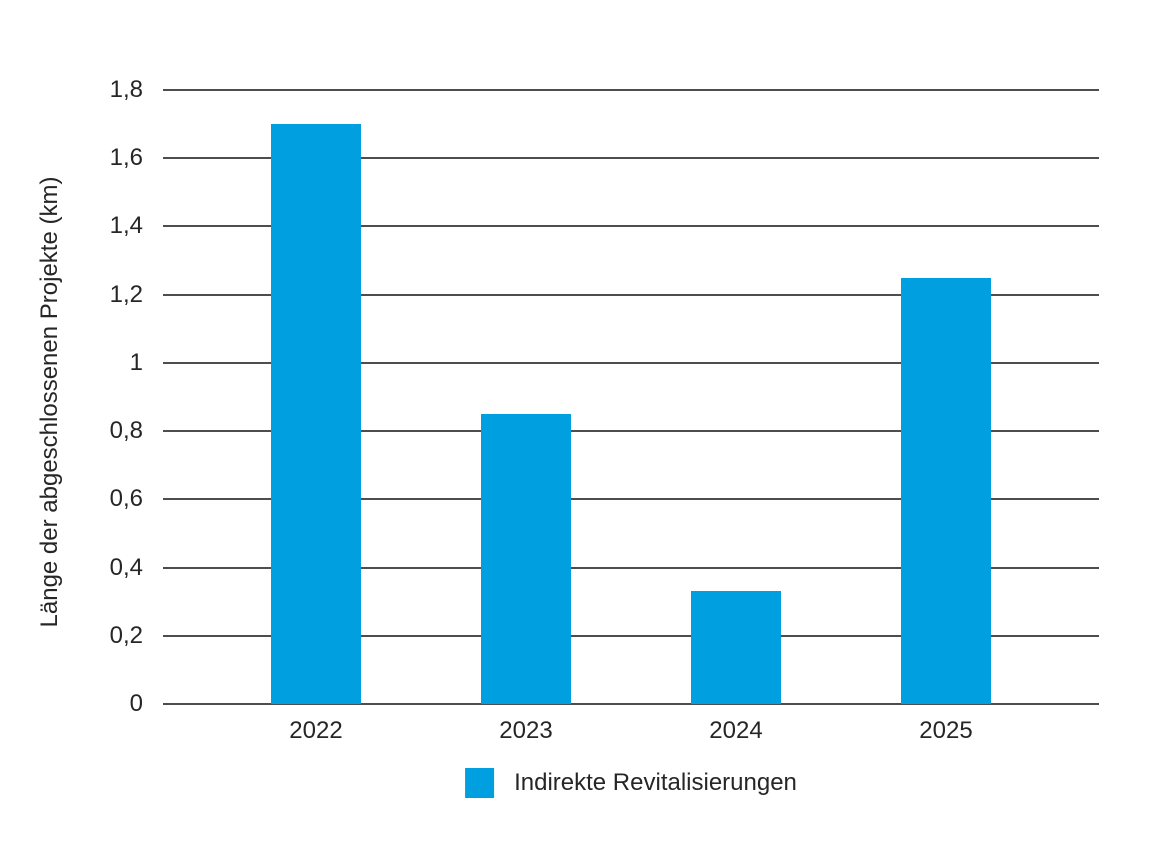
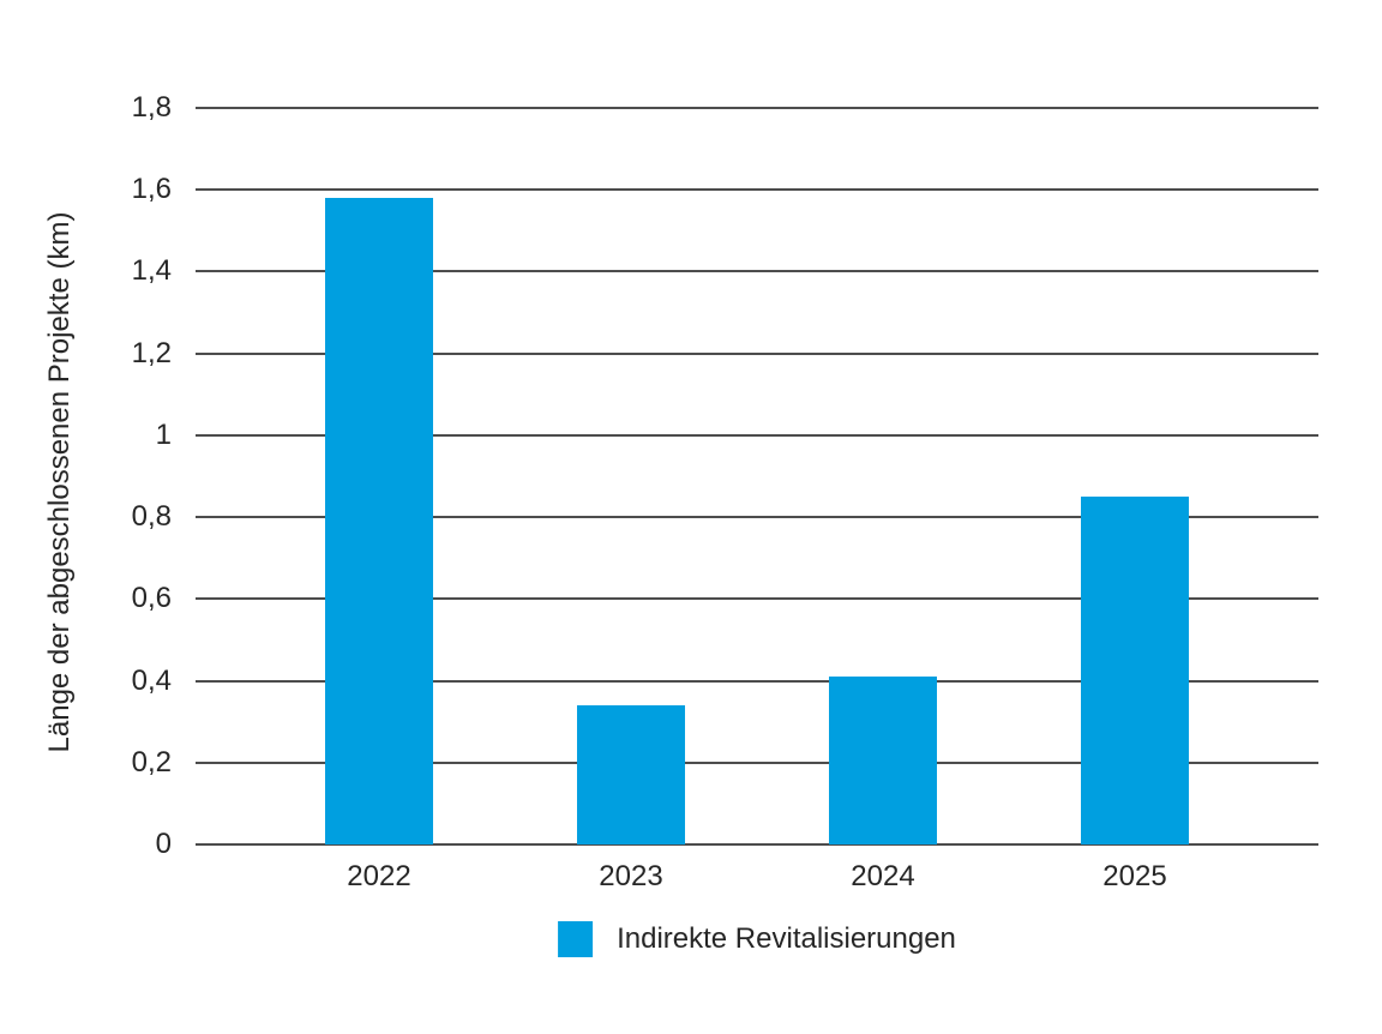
2022: 1,70 -> 1,58
2023: 0,85 -> 0,34
2024: 0,33 -> 0,41
2025: 1,25 -> 0,85
